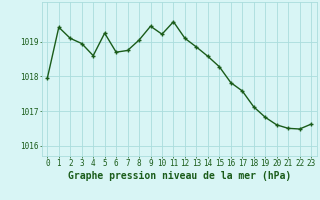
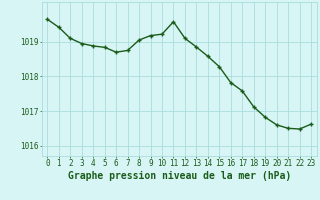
0: 1017.95 -> 1019.65
4: 1018.60 -> 1018.88
5: 1019.25 -> 1018.84
9: 1019.45 -> 1019.18
